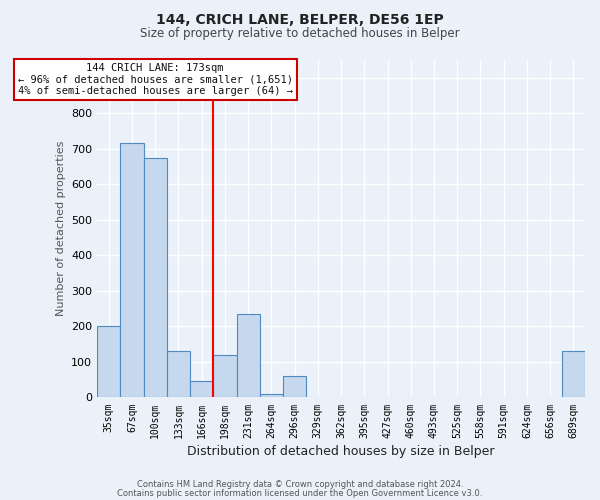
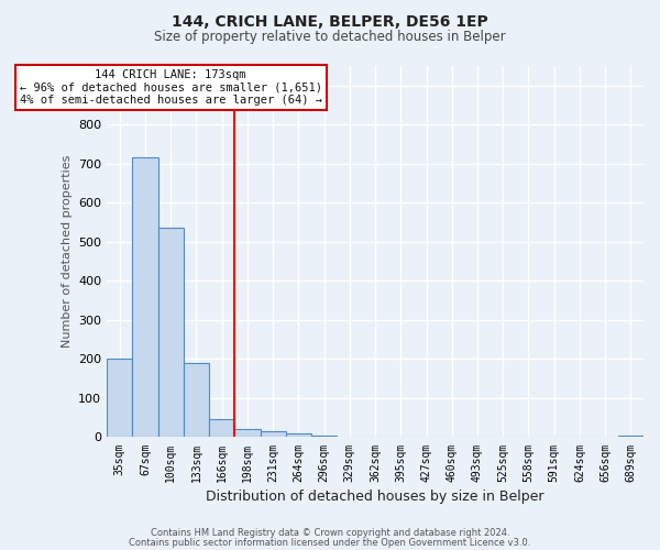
100sqm: 675 -> 535
133sqm: 130 -> 190
198sqm: 120 -> 20
231sqm: 235 -> 15
296sqm: 60 -> 5
689sqm: 130 -> 5
